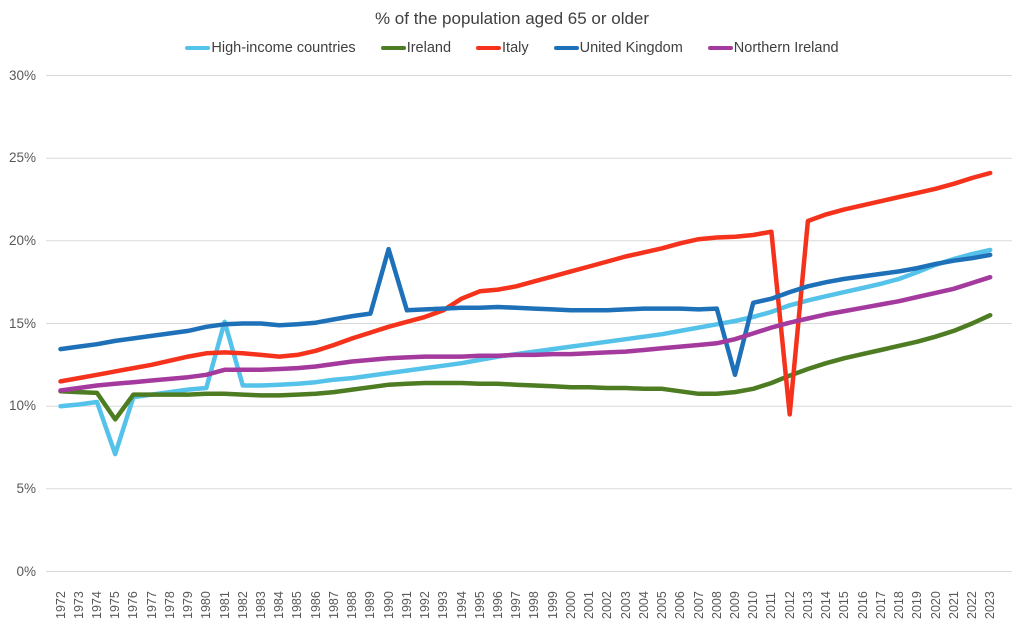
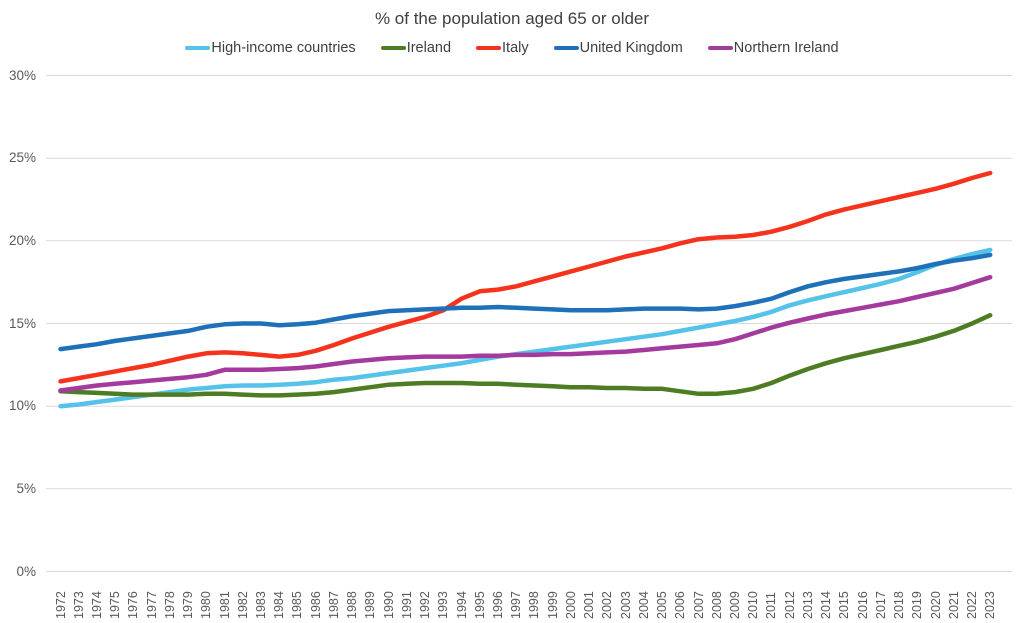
High-income countries/1975: 7.1% -> 10.4%
Ireland/1975: 9.2% -> 10.8%
High-income countries/1981: 15.1% -> 11.2%
United Kingdom/1990: 19.5% -> 15.8%
United Kingdom/2009: 11.9% -> 16.1%
Italy/2012: 9.5% -> 20.9%
